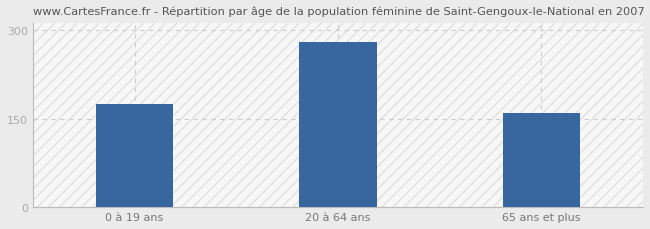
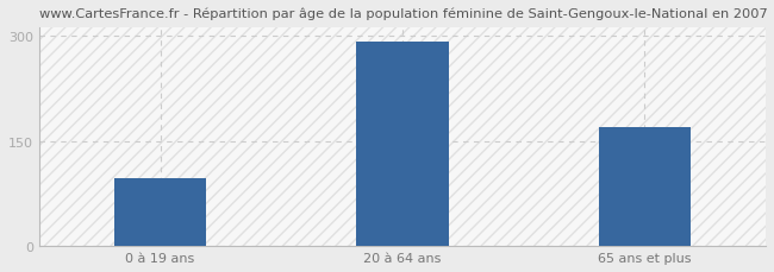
0 à 19 ans: 174 -> 96
20 à 64 ans: 280 -> 291
65 ans et plus: 160 -> 170
